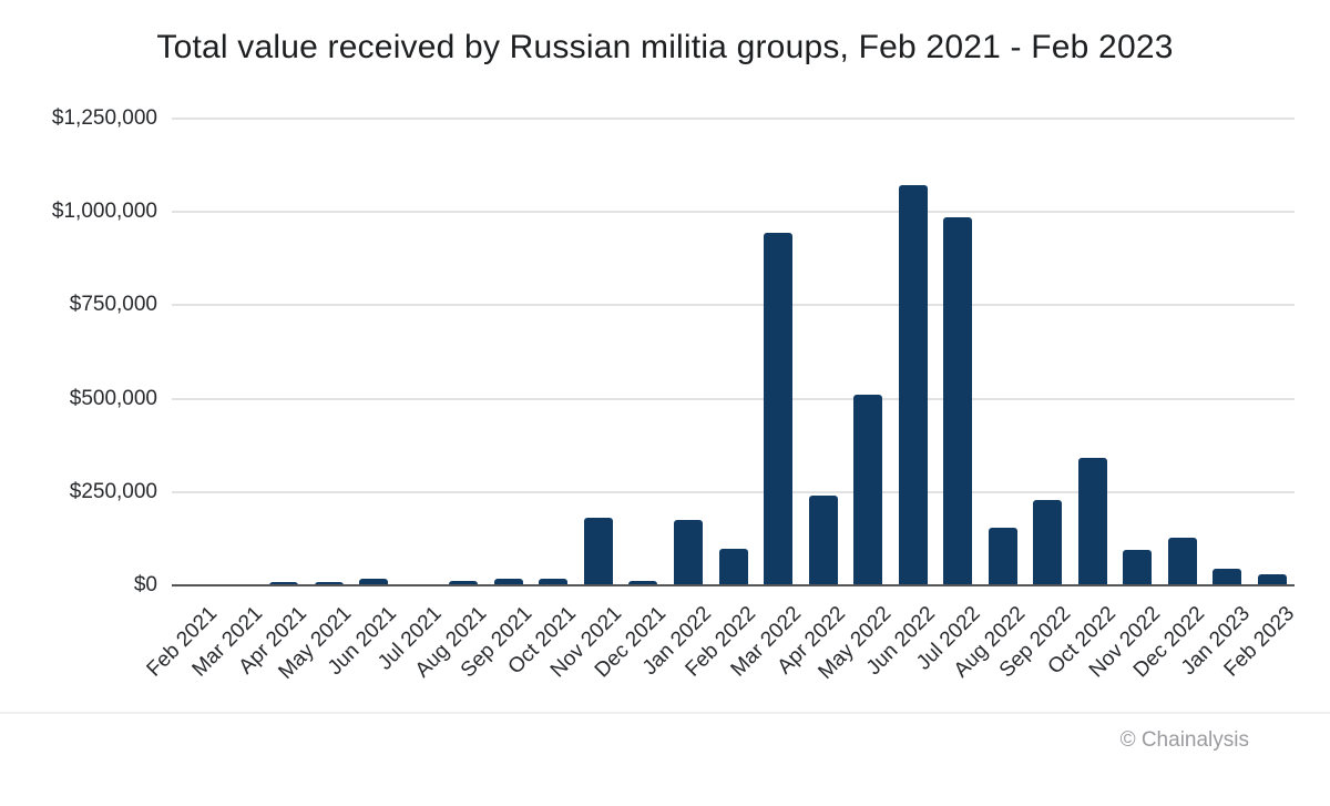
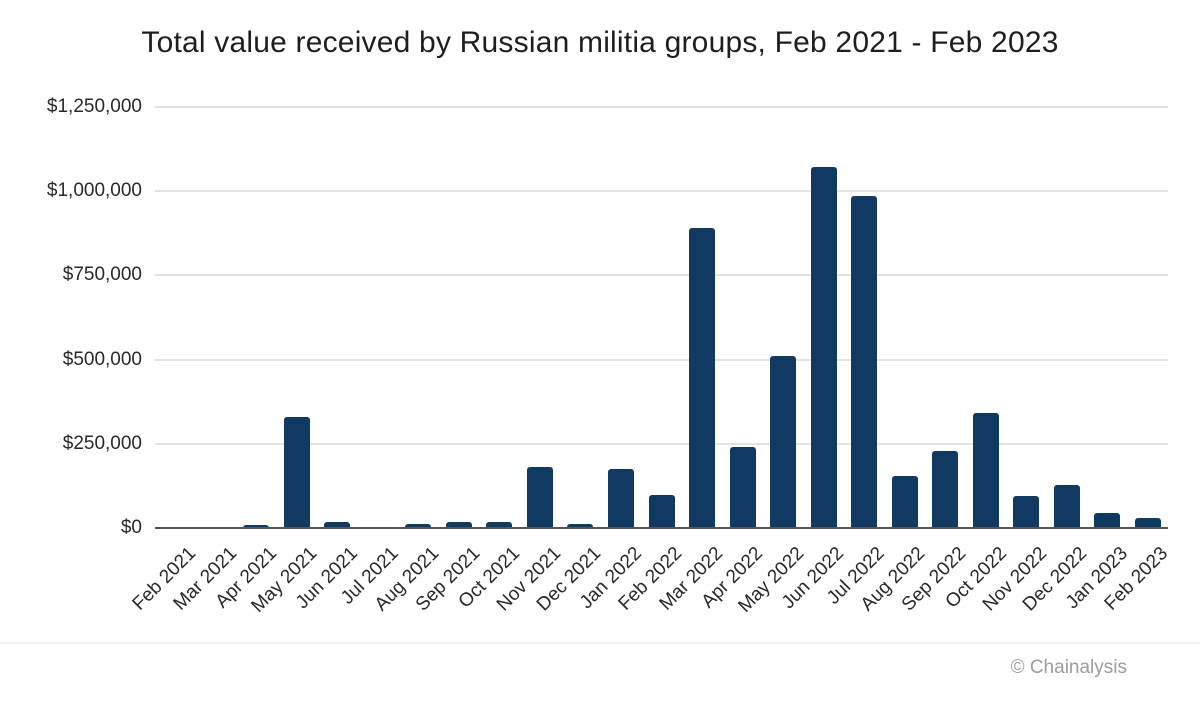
May 2021: $10000 -> $330000
Mar 2022: $940000 -> $890000
